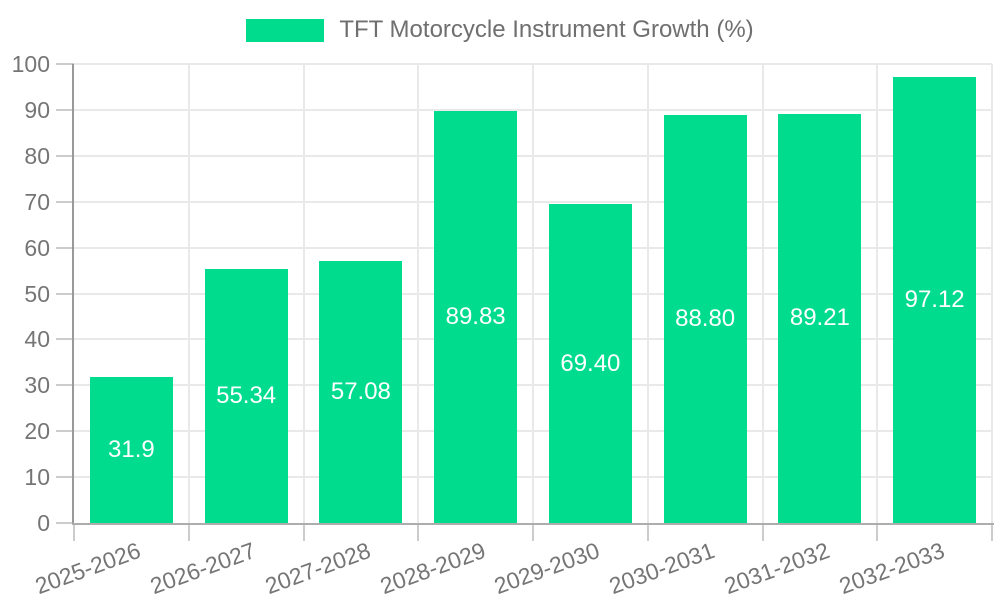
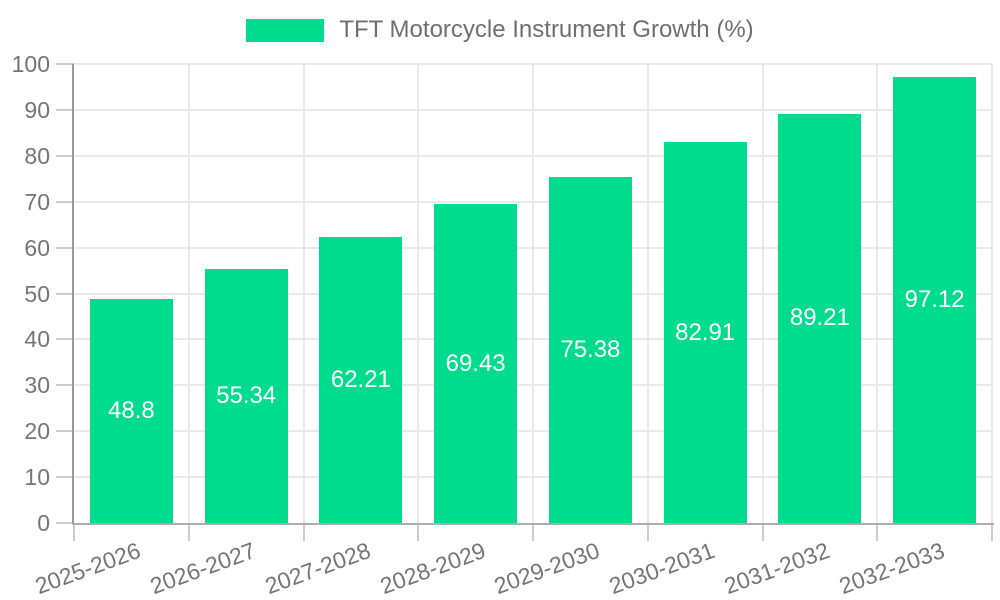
2025-2026: 31.9 -> 48.8
2027-2028: 57.08 -> 62.21
2028-2029: 89.83 -> 69.43
2029-2030: 69.40 -> 75.38
2030-2031: 88.80 -> 82.91
